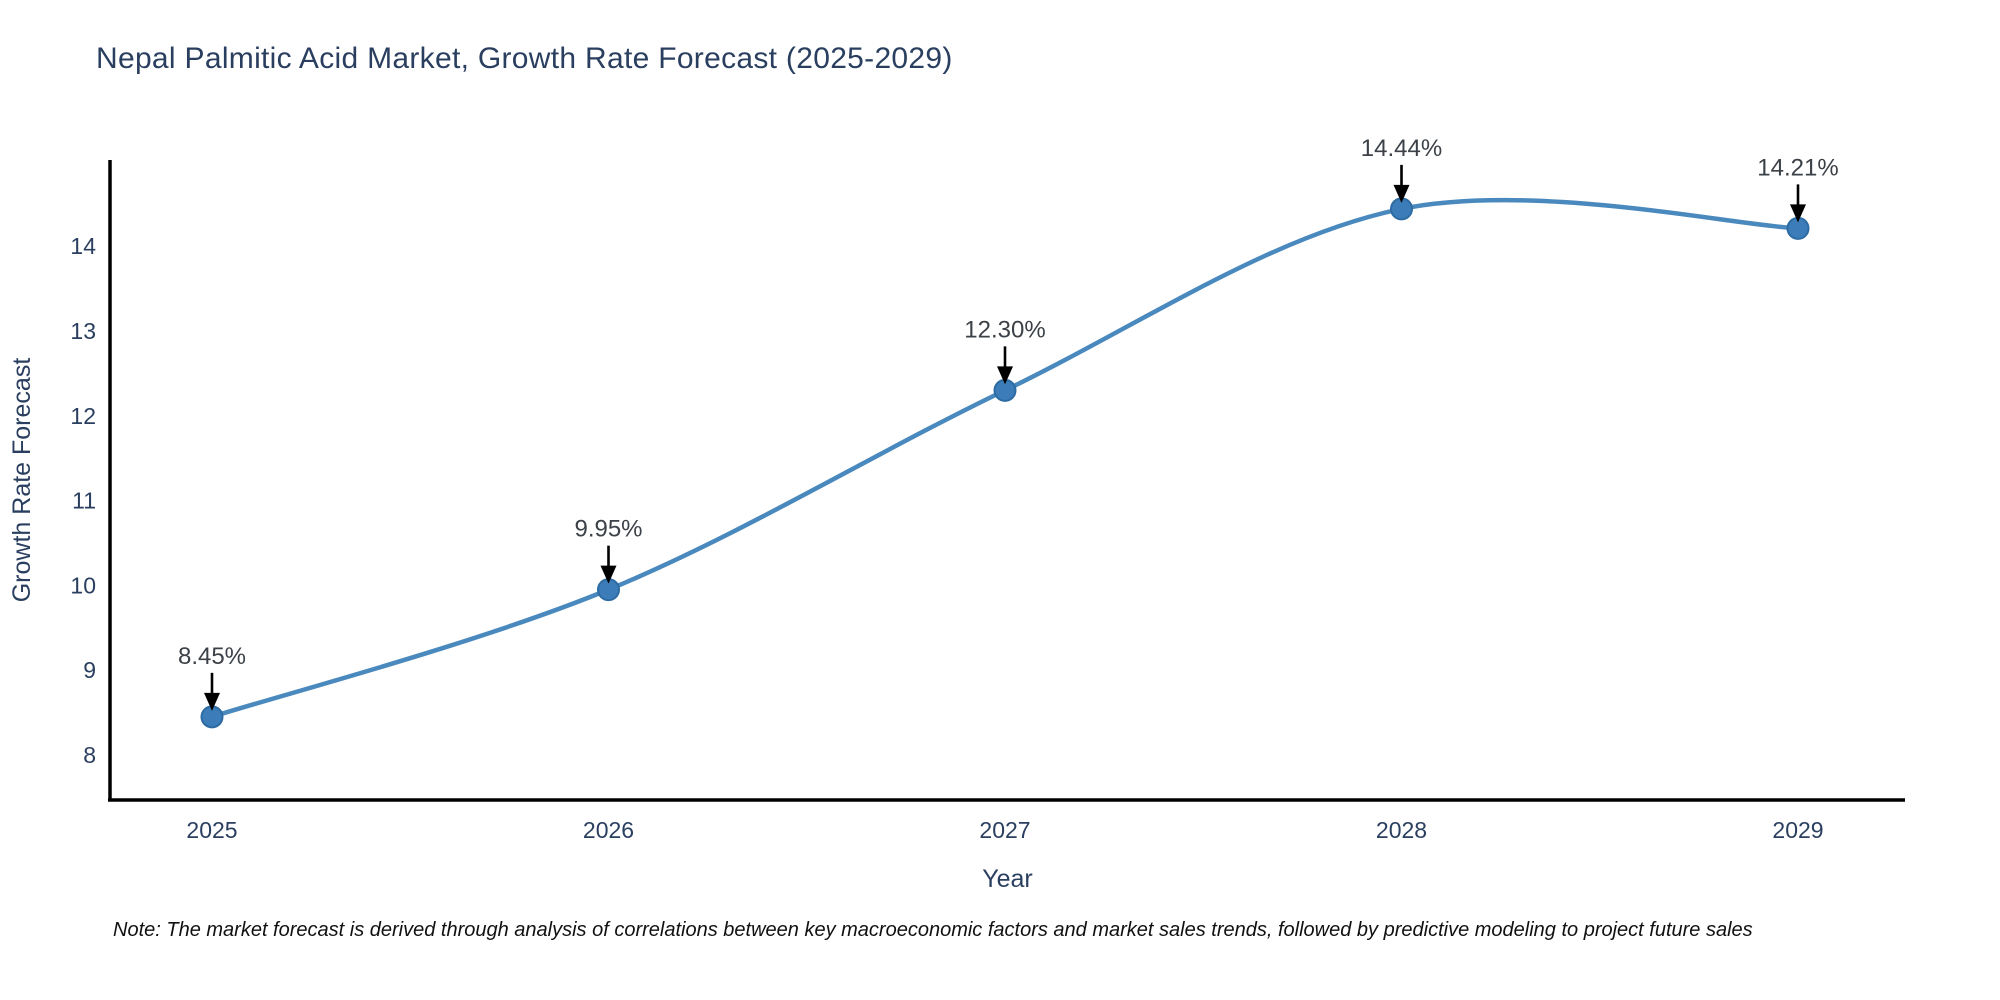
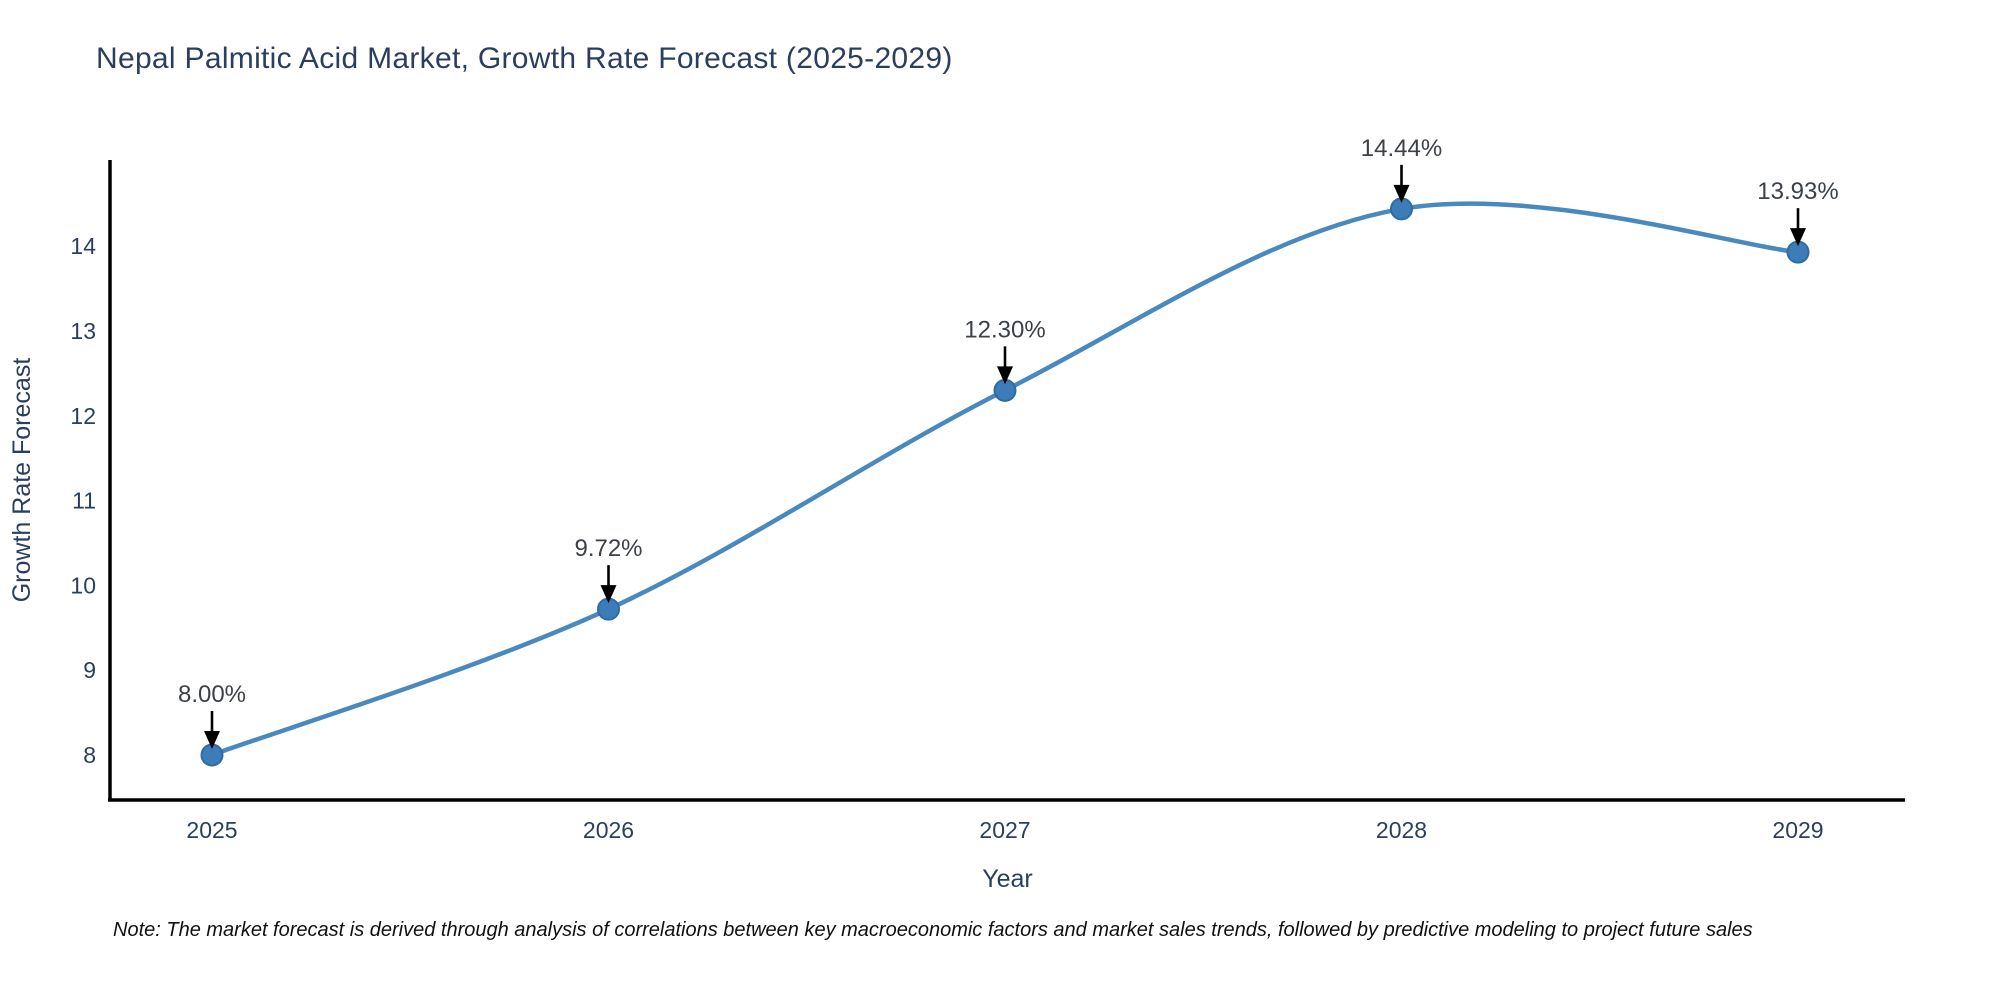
2025: 8.45% -> 8.00%
2026: 9.95% -> 9.72%
2029: 14.21% -> 13.93%
